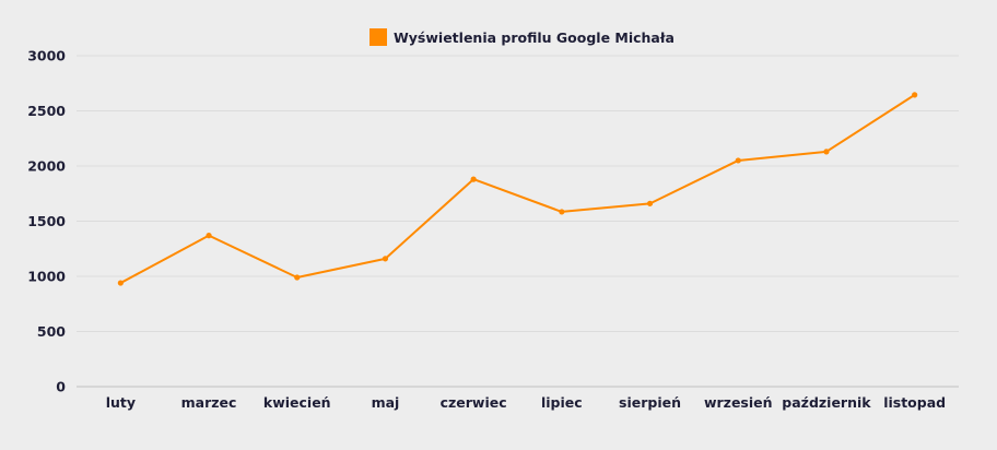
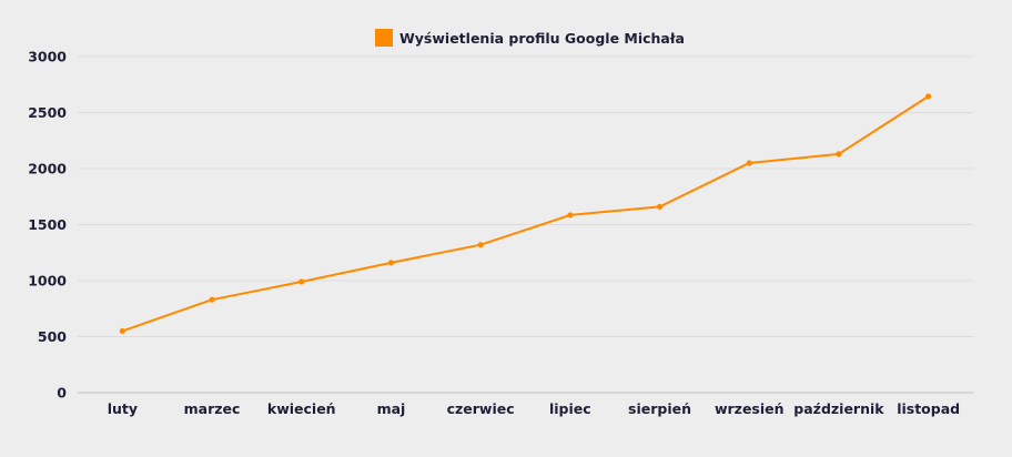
luty: 940 -> 550
marzec: 1370 -> 830
czerwiec: 1880 -> 1320
